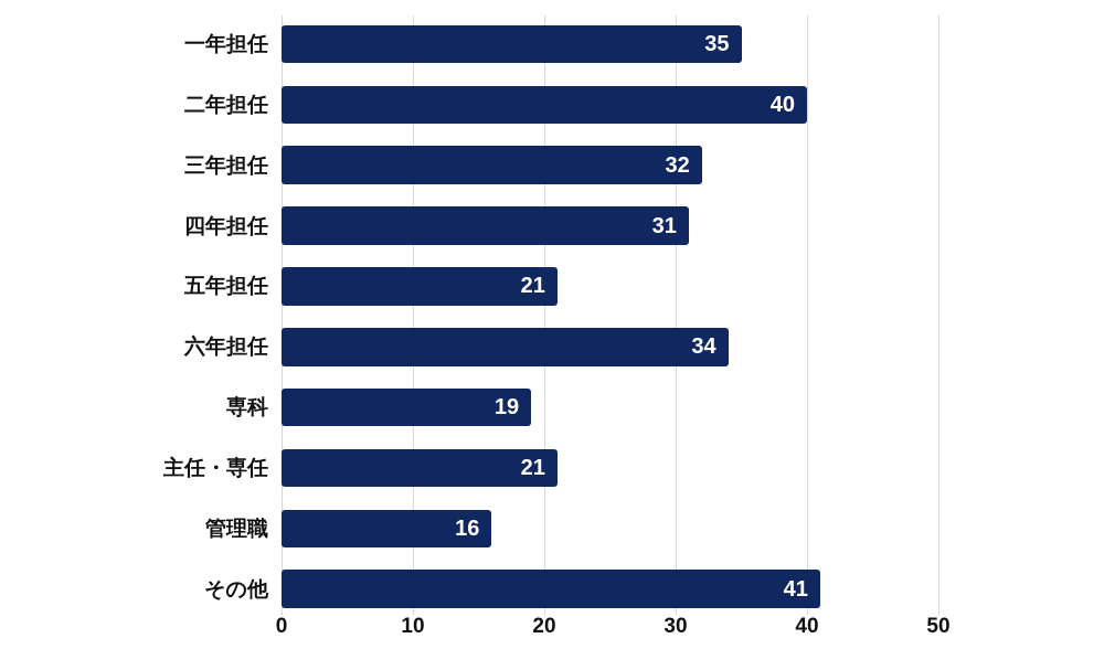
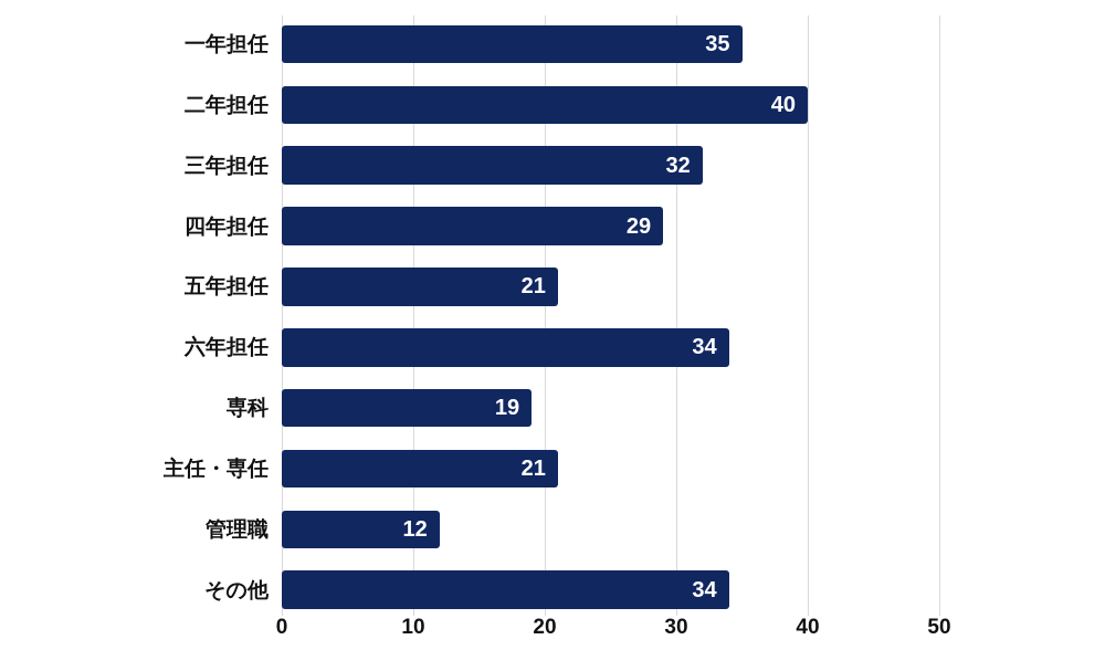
四年担任: 31 -> 29
管理職: 16 -> 12
その他: 41 -> 34
